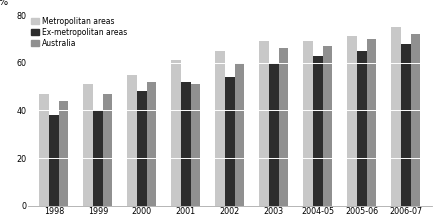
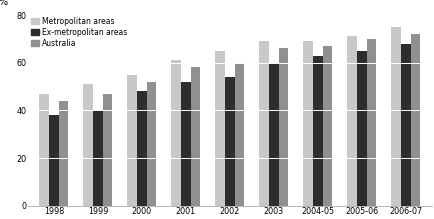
Australia/2001: 51 -> 58
